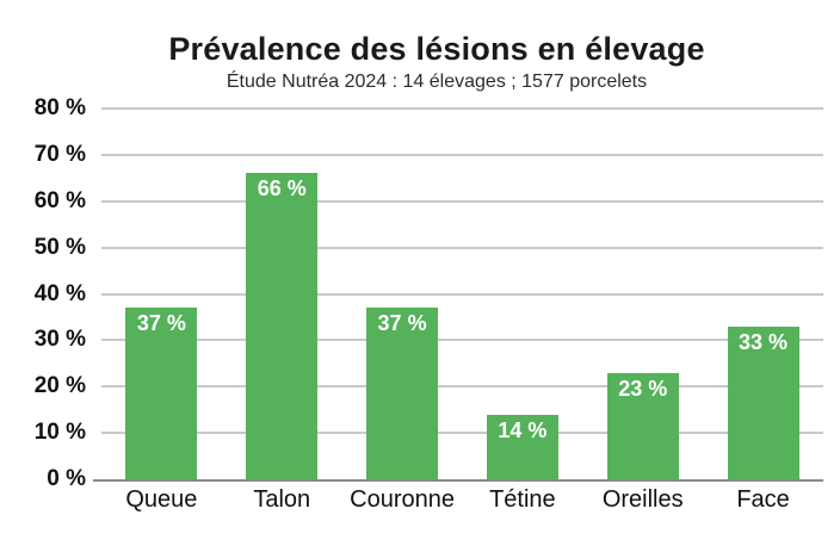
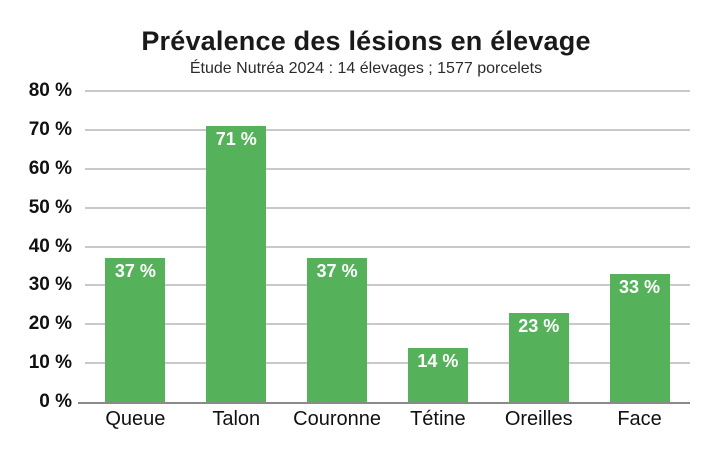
Talon: 66 -> 71
